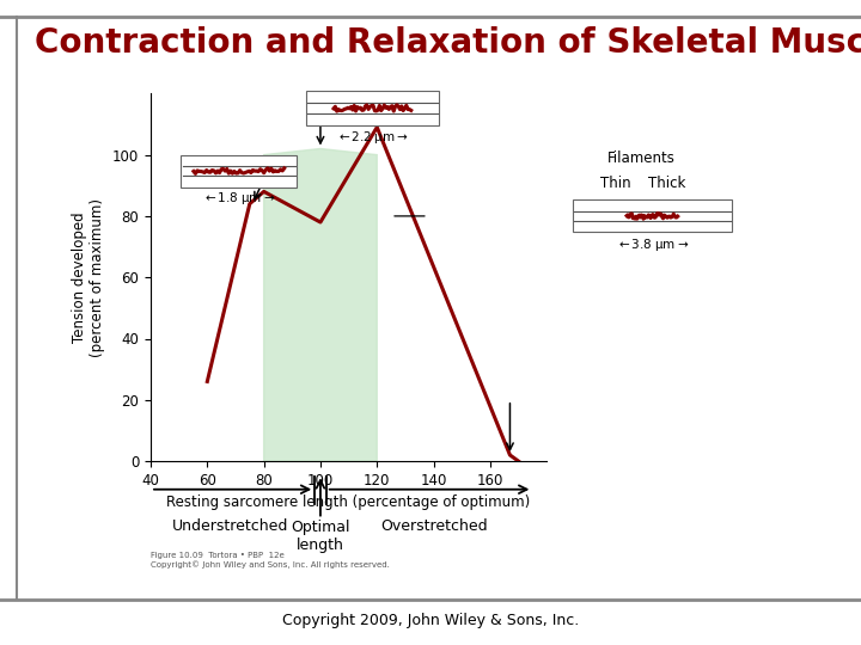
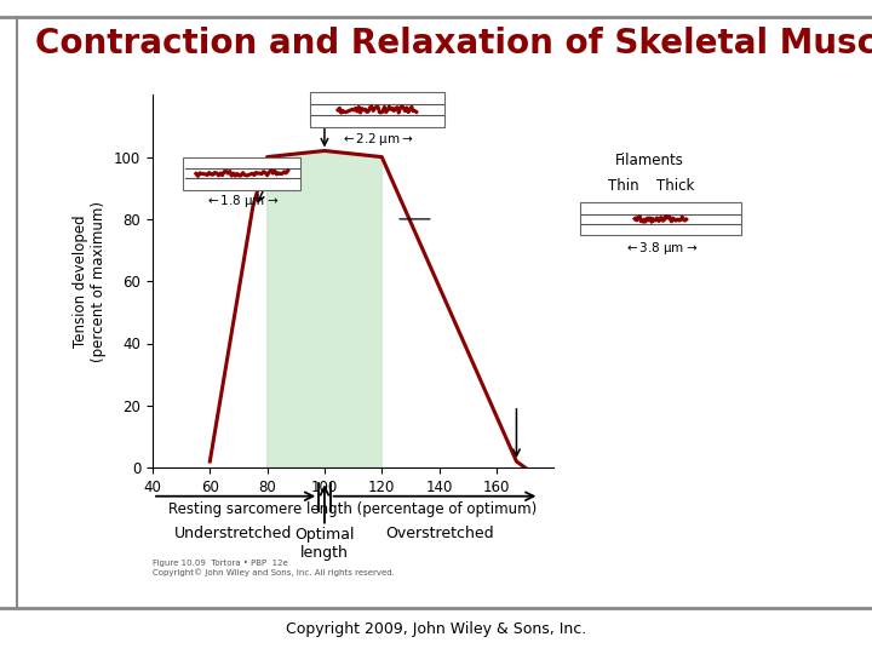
60: 26 -> 2
80: 88 -> 100
100: 78 -> 102
120: 109 -> 100
